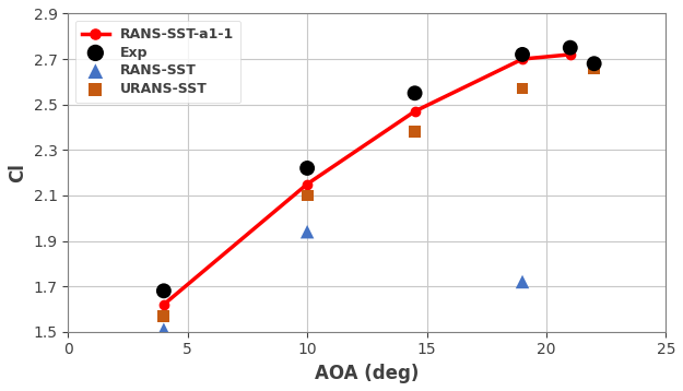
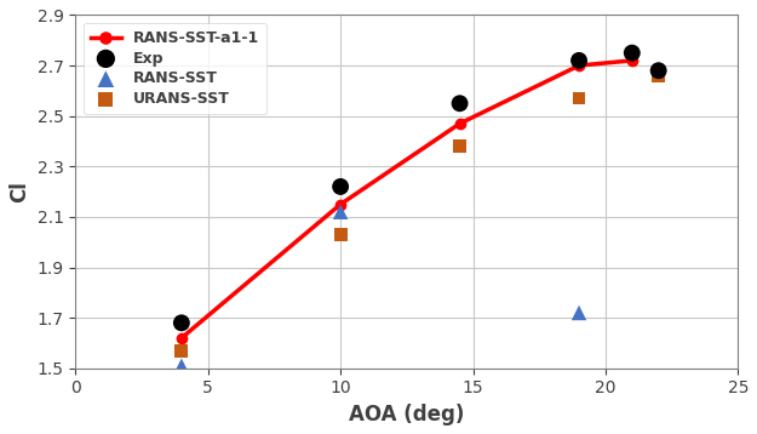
RANS-SST/10: 1.94 -> 2.12
URANS-SST/10: 2.10 -> 2.03
